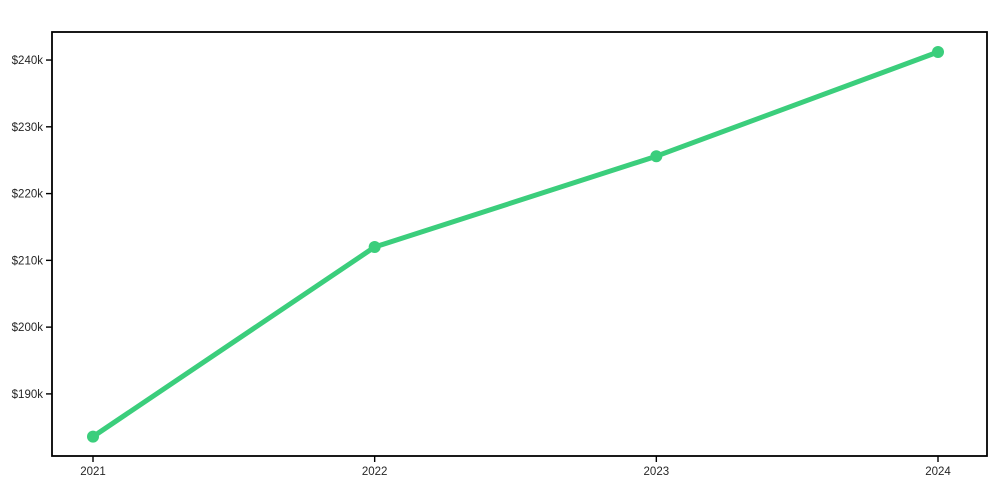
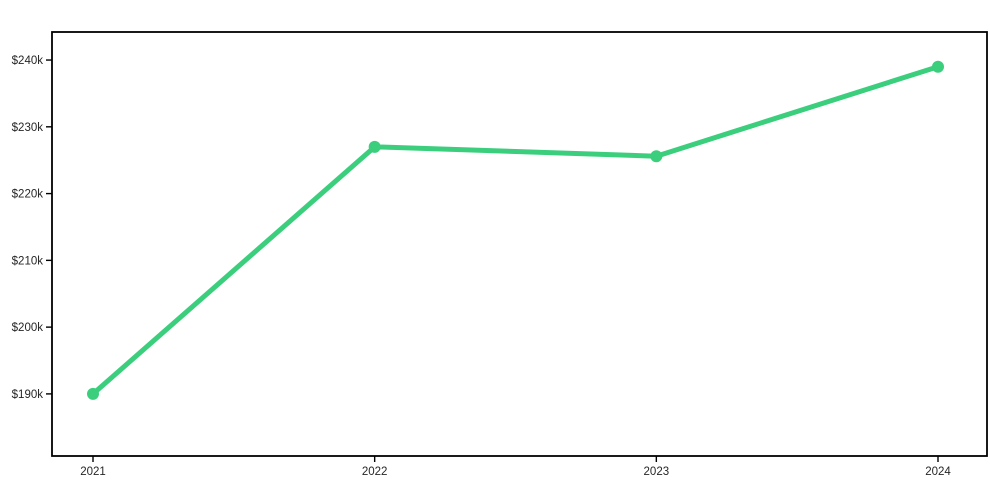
2021: $184k -> $190k
2022: $212k -> $227k
2024: $241k -> $239k
